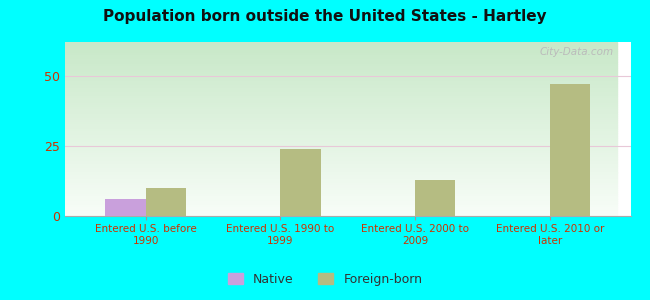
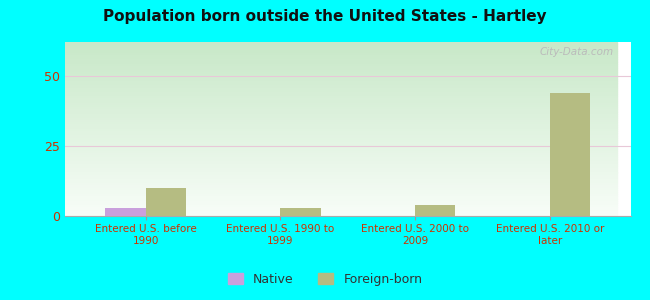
Native/Entered U.S. before 1990: 6 -> 3
Foreign-born/Entered U.S. 1990 to 1999: 24 -> 3
Foreign-born/Entered U.S. 2000 to 2009: 13 -> 4
Foreign-born/Entered U.S. 2010 or later: 47 -> 44
